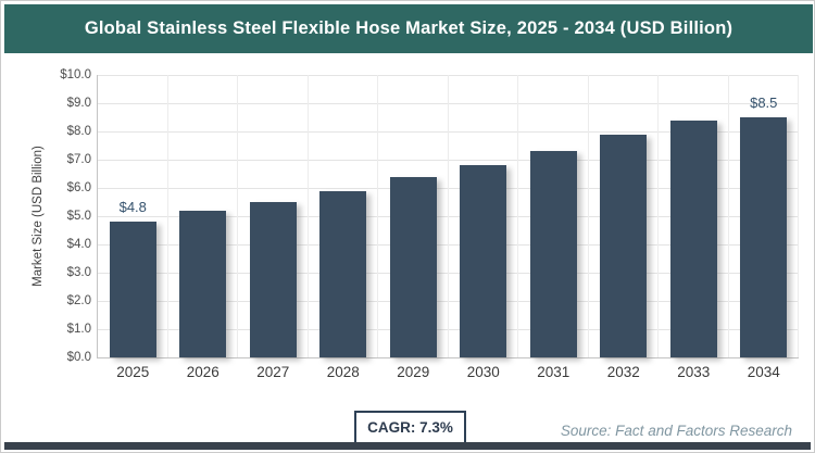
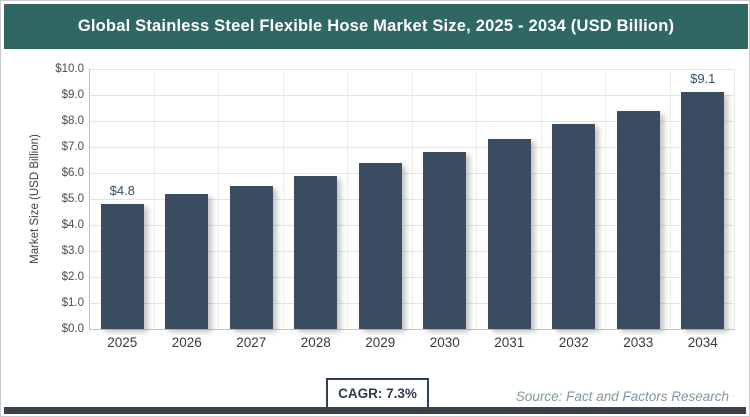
2034: $8.5 -> $9.1
